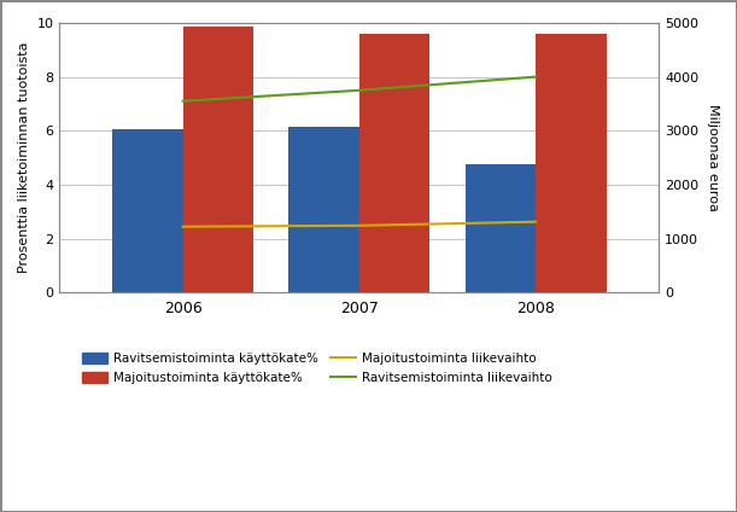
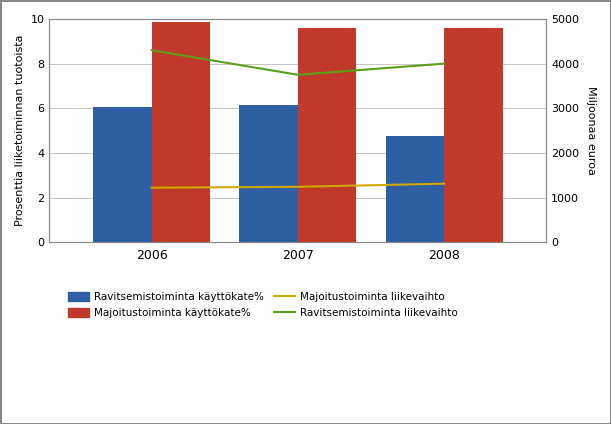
Ravitsemistoiminta liikevaihto/2006: 3550 -> 4300
